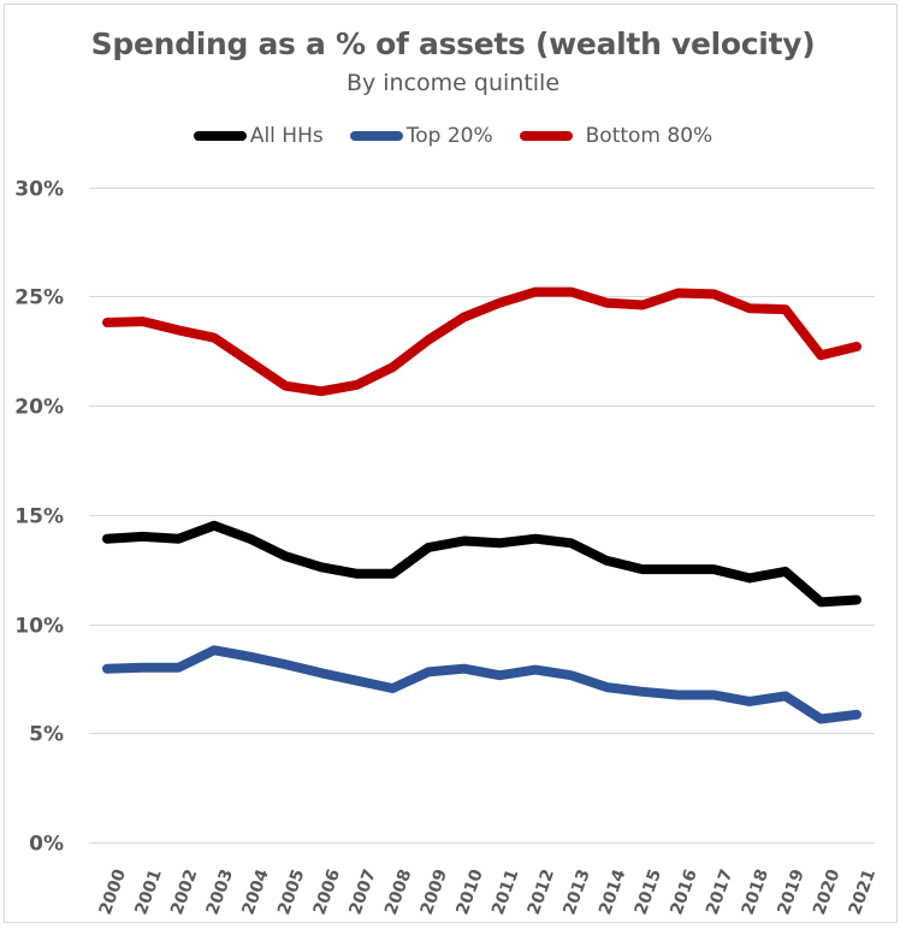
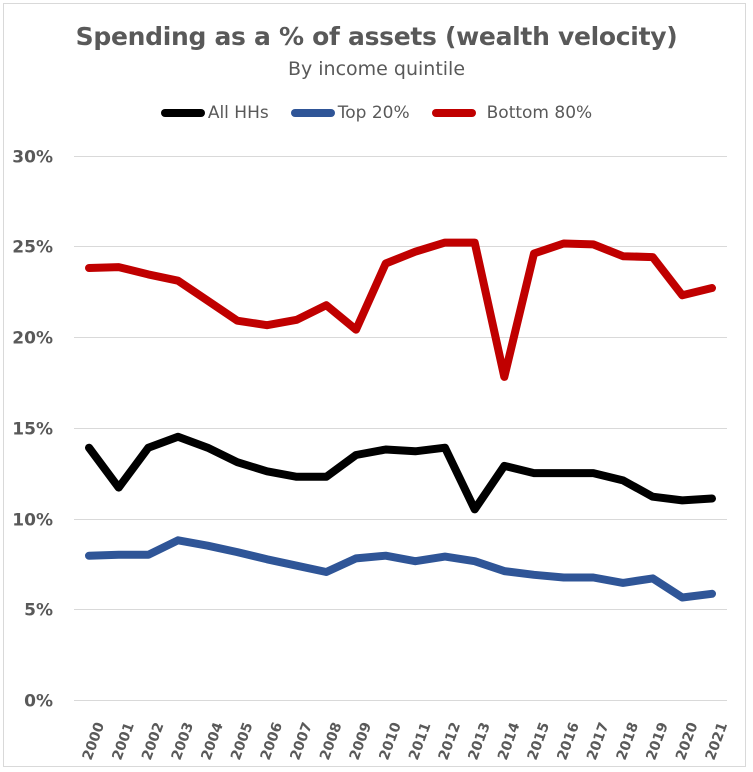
All HHs/2001: 14.0% -> 11.7%
Bottom 80%/2009: 23.0% -> 20.4%
All HHs/2013: 13.7% -> 10.5%
Bottom 80%/2014: 24.7% -> 17.8%
All HHs/2019: 12.4% -> 11.2%
